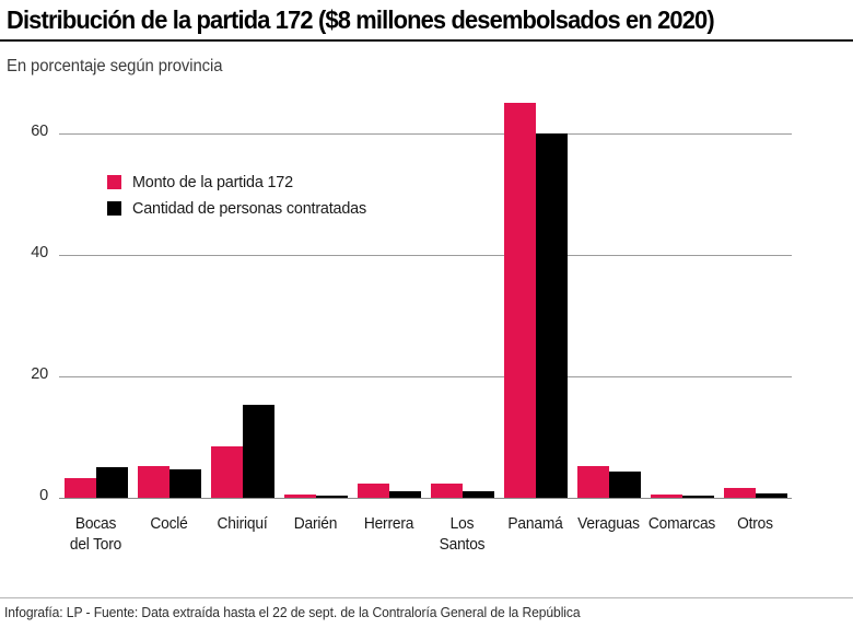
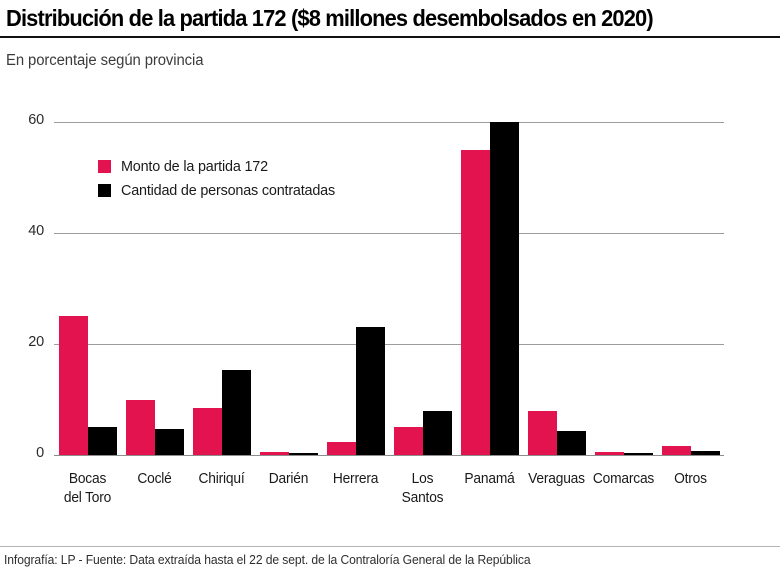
Monto de la partida 172/Bocas del Toro: 3 -> 25
Monto de la partida 172/Coclé: 5 -> 10
Cantidad de personas contratadas/Herrera: 1 -> 23
Monto de la partida 172/Los Santos: 2 -> 5
Cantidad de personas contratadas/Los Santos: 1 -> 8
Monto de la partida 172/Panamá: 65 -> 55
Monto de la partida 172/Veraguas: 5 -> 8
